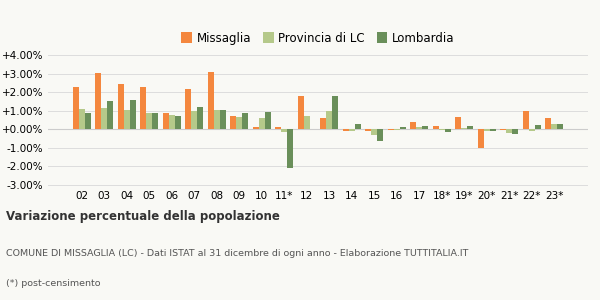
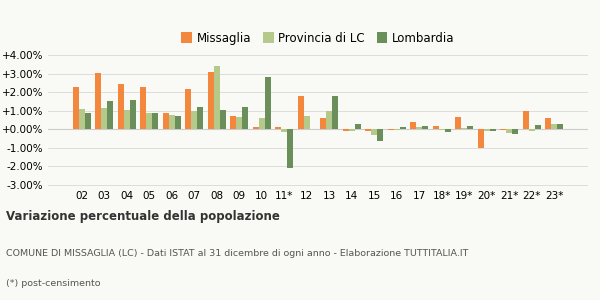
Provincia di LC/08: 1.0% -> 3.4%
Lombardia/09: 0.9% -> 1.2%
Lombardia/10: 0.9% -> 2.8%
